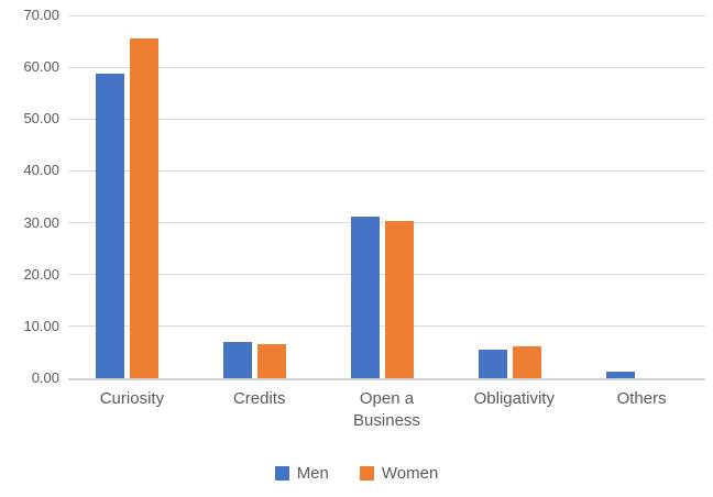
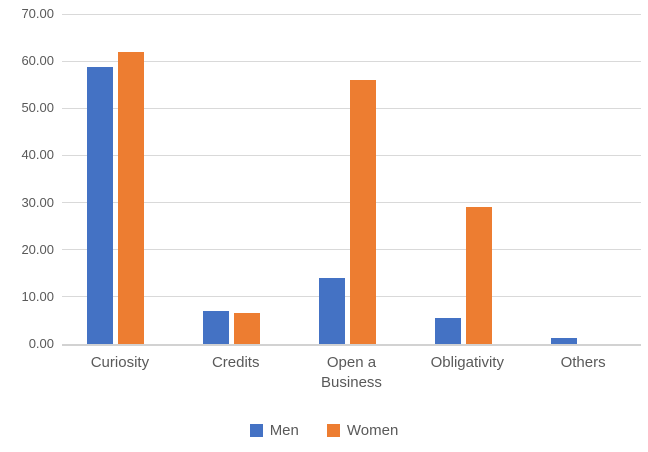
Women/Curiosity: 66 -> 62
Men/Open a Business: 31 -> 14
Women/Open a Business: 30 -> 56
Women/Obligativity: 6 -> 29
